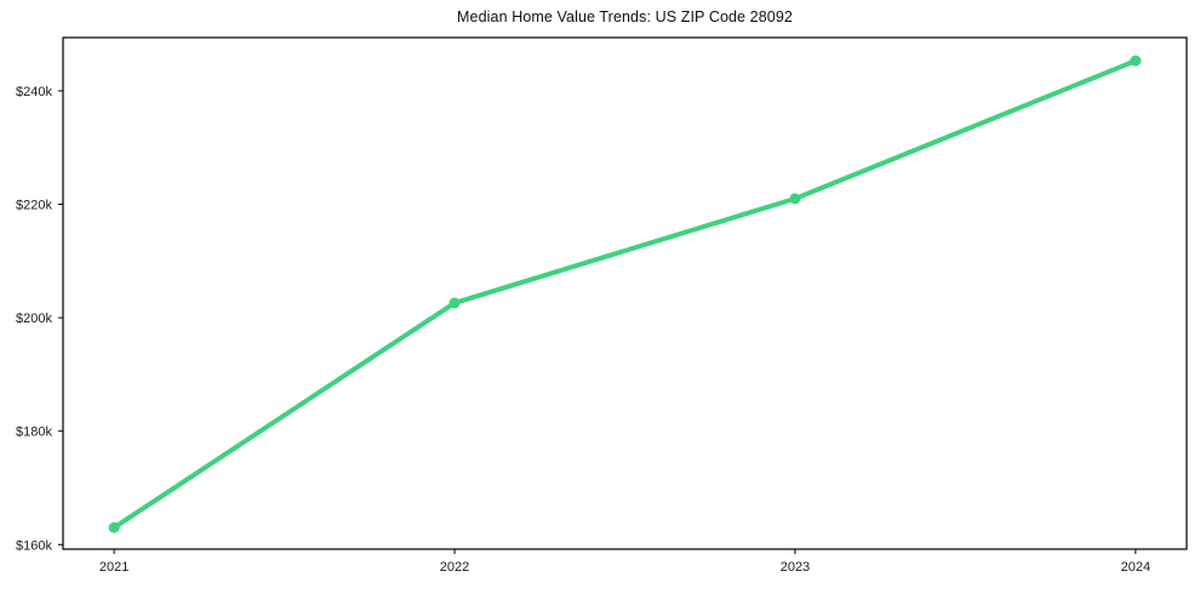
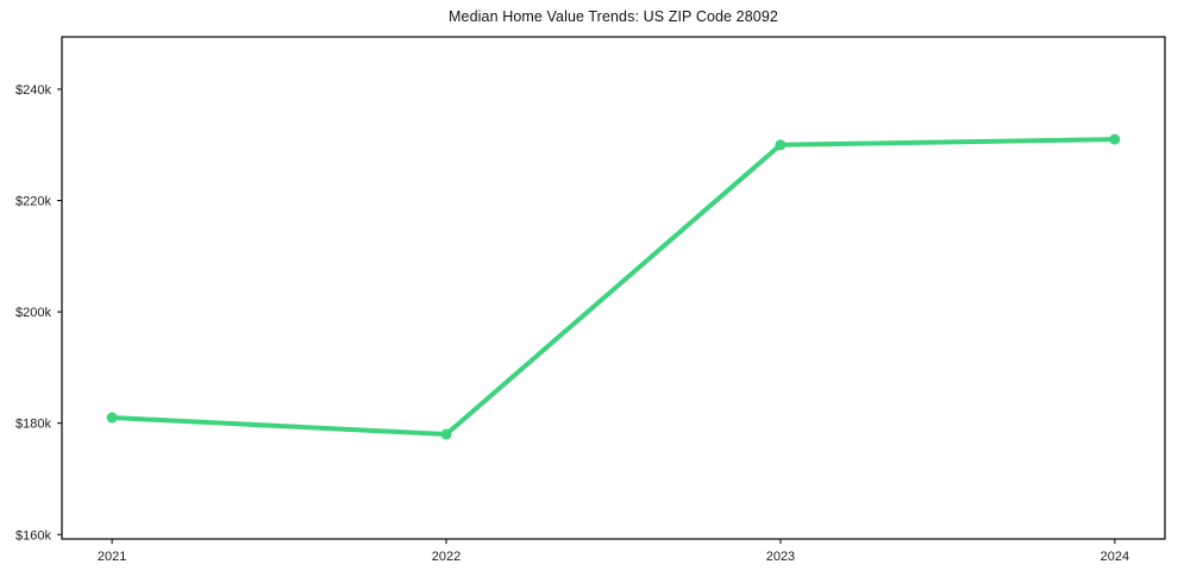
2021: $163k -> $181k
2022: $203k -> $178k
2023: $221k -> $230k
2024: $245k -> $231k
